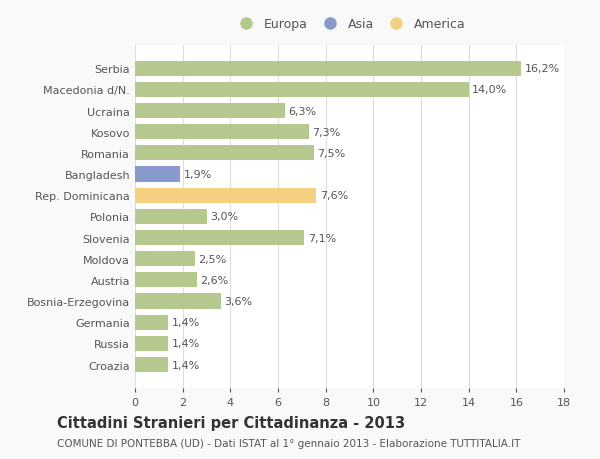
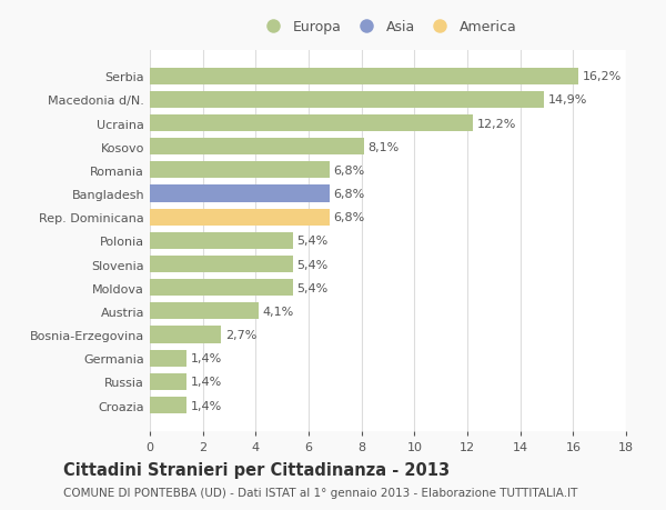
Macedonia d/N.: 14,0% -> 14,9%
Ucraina: 6,3% -> 12,2%
Kosovo: 7,3% -> 8,1%
Romania: 7,5% -> 6,8%
Bangladesh: 1,9% -> 6,8%
Rep. Dominicana: 7,6% -> 6,8%
Polonia: 3,0% -> 5,4%
Slovenia: 7,1% -> 5,4%
Moldova: 2,5% -> 5,4%
Austria: 2,6% -> 4,1%
Bosnia-Erzegovina: 3,6% -> 2,7%
